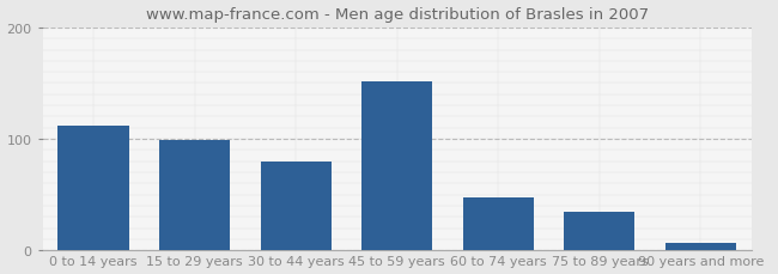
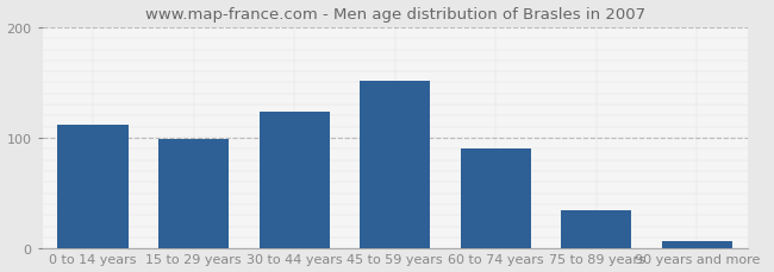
30 to 44 years: 80 -> 124
60 to 74 years: 48 -> 90
